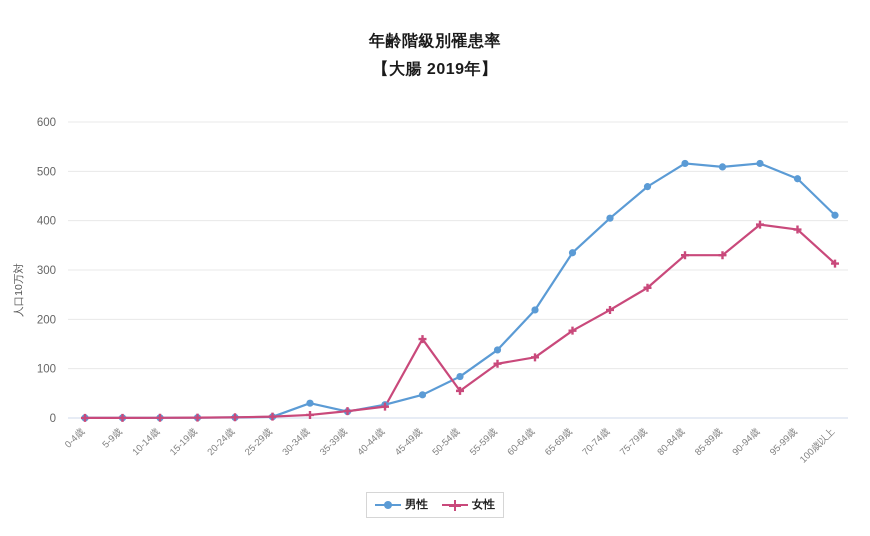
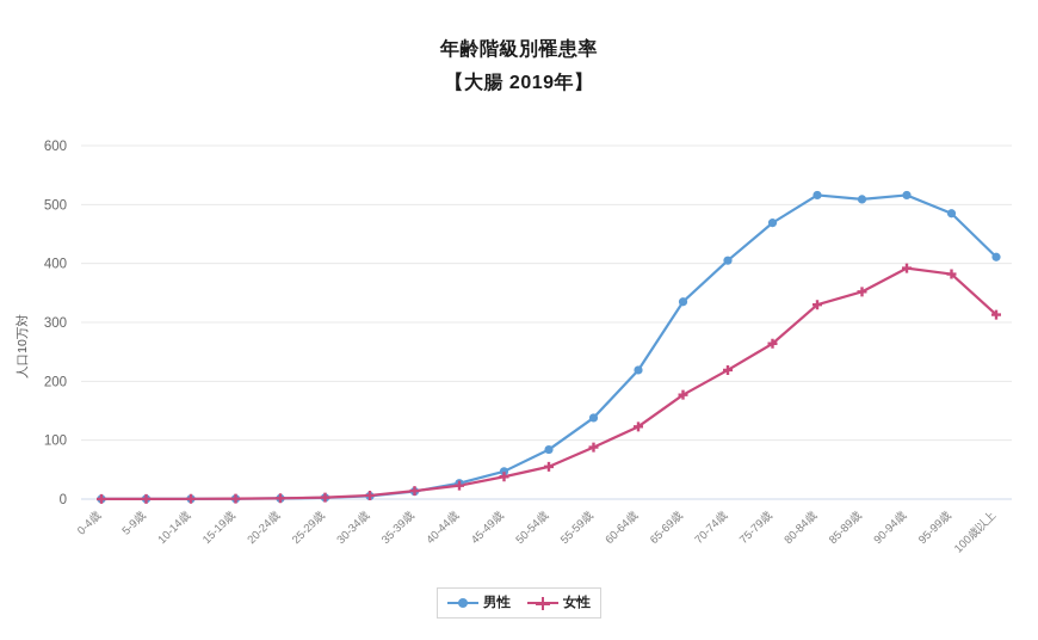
男性/30-34歳: 30 -> 10
女性/45-49歳: 160 -> 40
女性/55-59歳: 110 -> 90
女性/85-89歳: 330 -> 350
